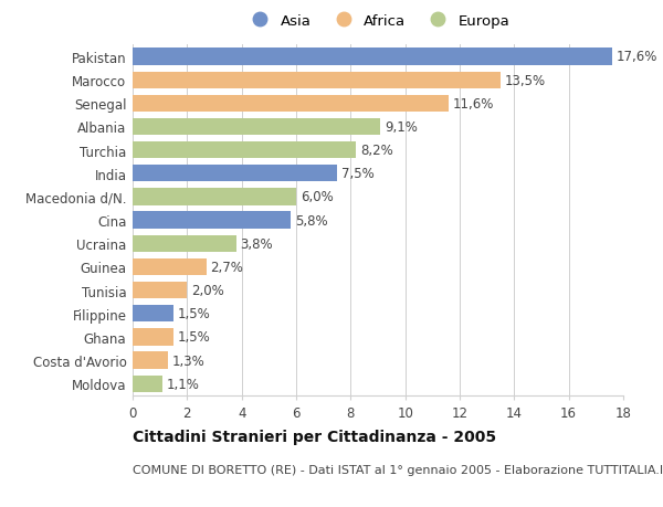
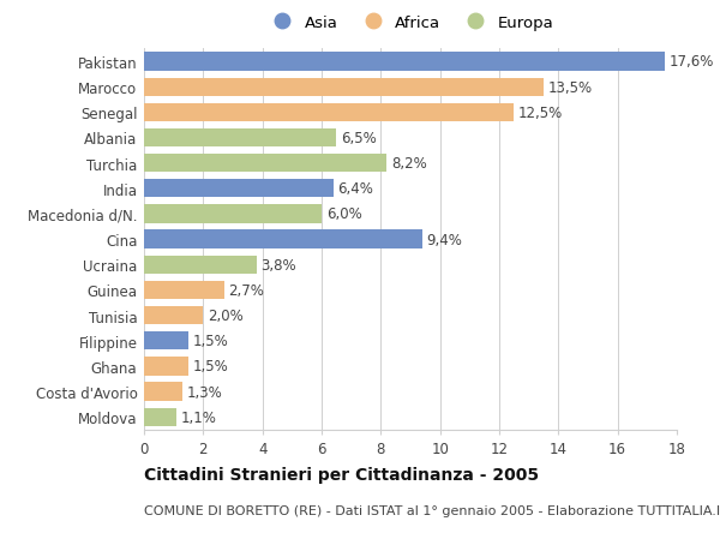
Senegal: 11,6% -> 12,5%
Albania: 9,1% -> 6,5%
India: 7,5% -> 6,4%
Cina: 5,8% -> 9,4%
